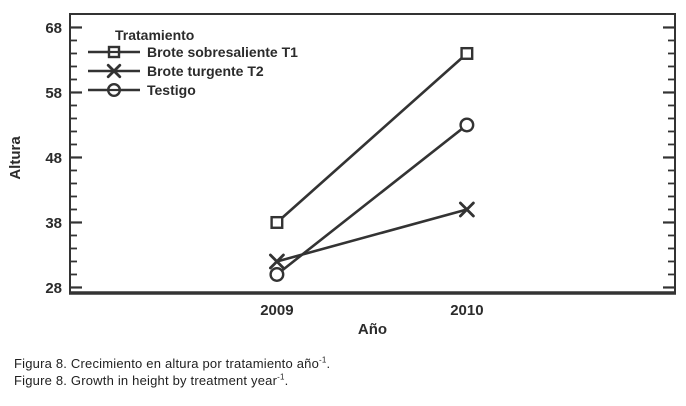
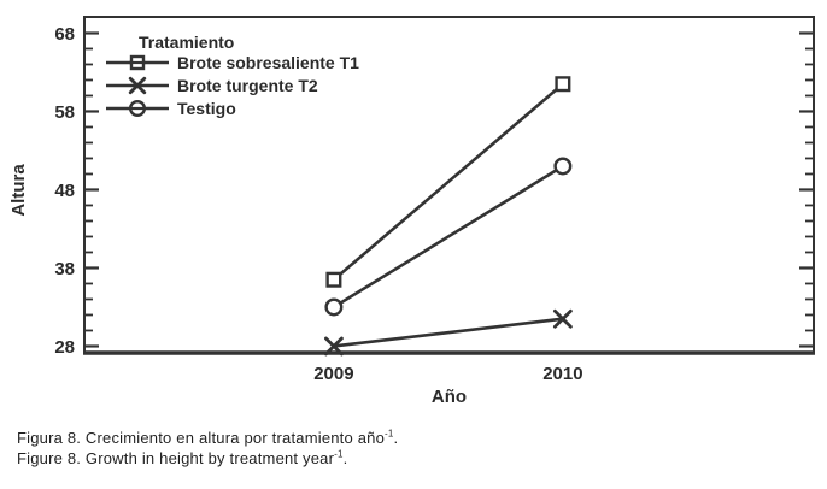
Brote sobresaliente T1/2009: 38 -> 36
Brote turgente T2/2009: 32 -> 28
Testigo/2009: 30 -> 33
Brote sobresaliente T1/2010: 64 -> 62
Brote turgente T2/2010: 40 -> 32
Testigo/2010: 53 -> 51
